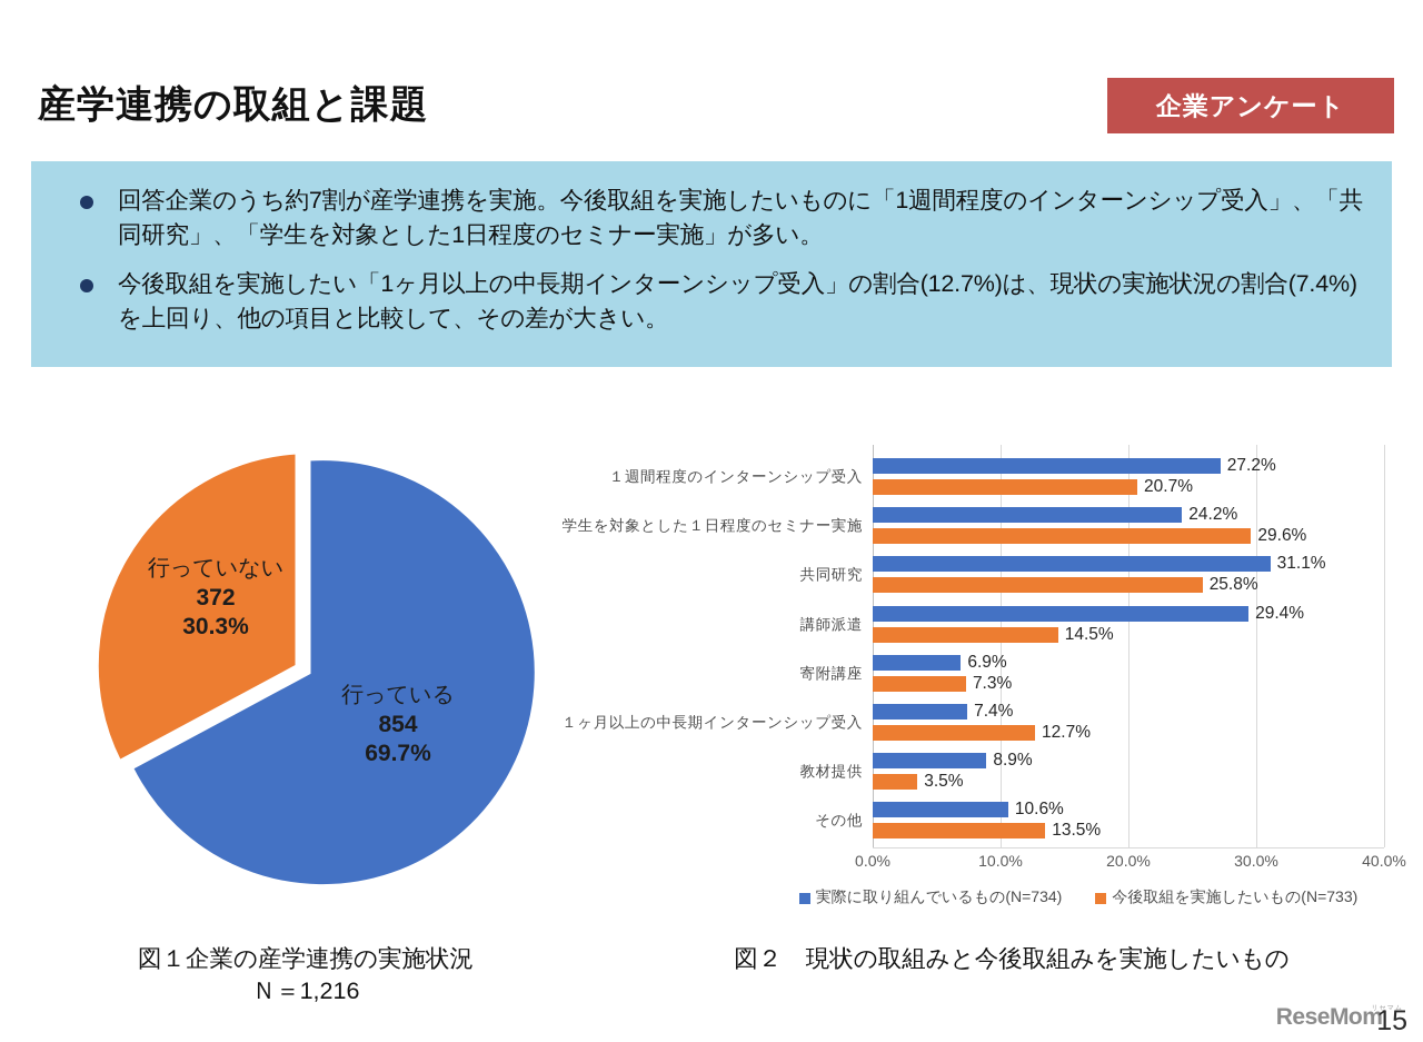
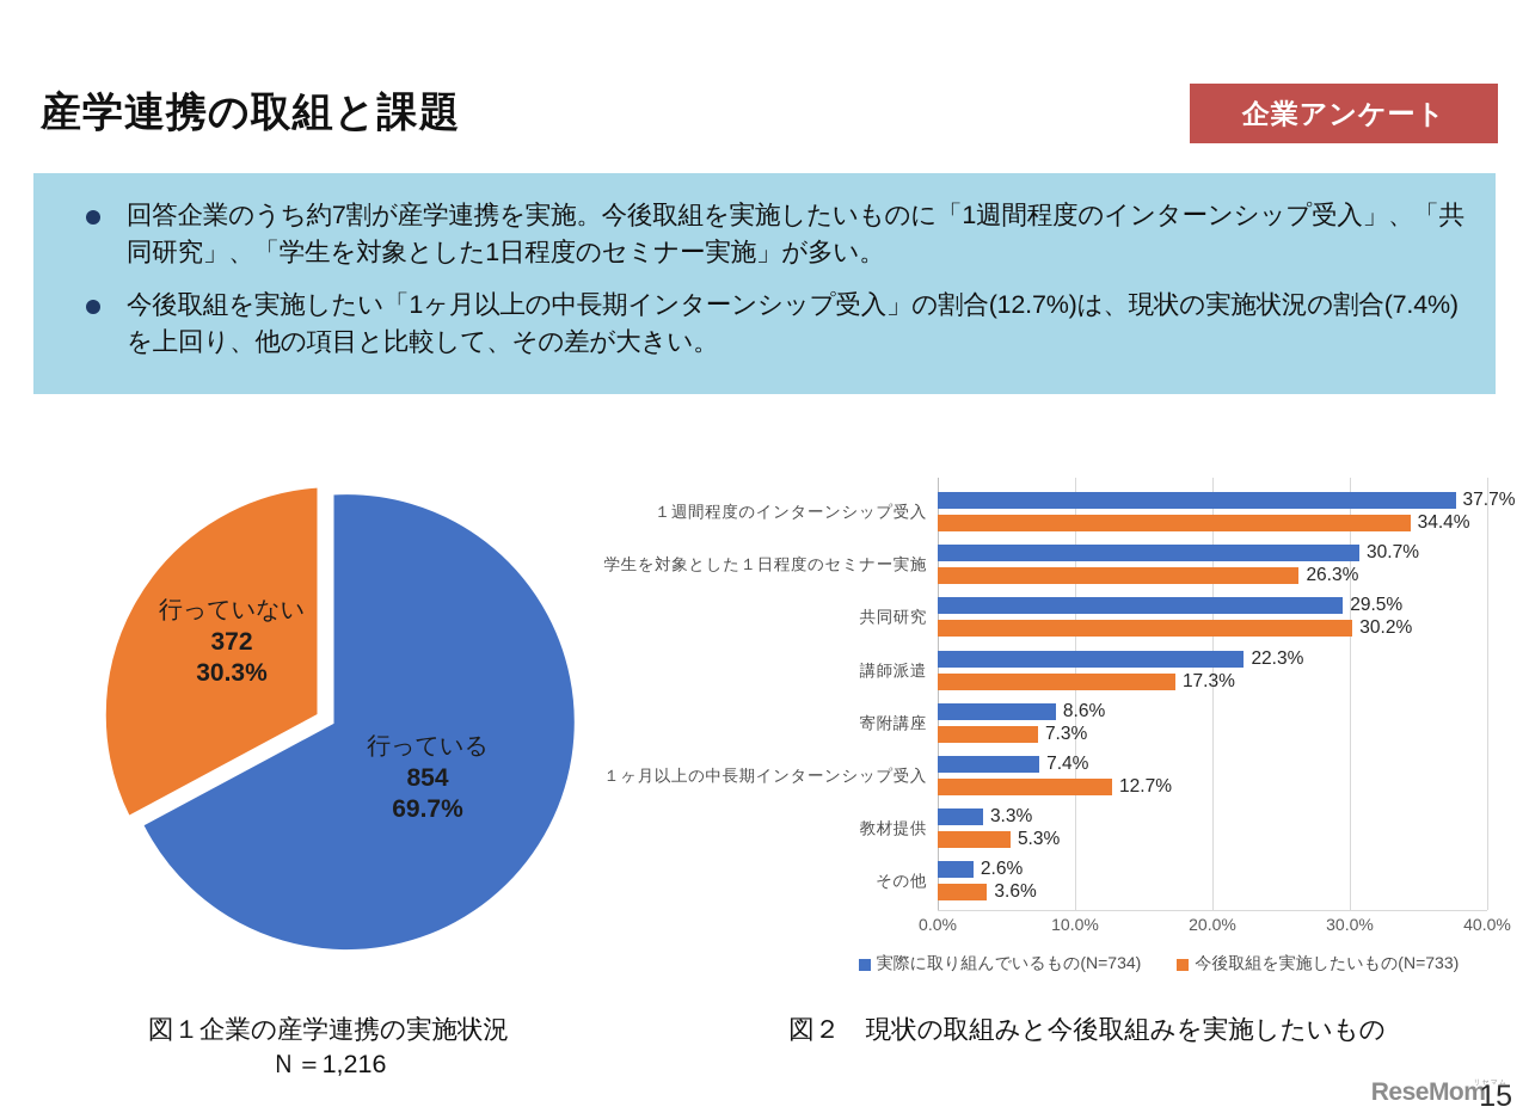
図２ 現状の取組みと今後取組みを実施したいもの/実際に取り組んでいるもの(N=734)/１週間程度のインターンシップ受入: 27.2% -> 37.7%
図２ 現状の取組みと今後取組みを実施したいもの/今後取組を実施したいもの(N=733)/１週間程度のインターンシップ受入: 20.7% -> 34.4%
図２ 現状の取組みと今後取組みを実施したいもの/実際に取り組んでいるもの(N=734)/学生を対象とした１日程度のセミナー実施: 24.2% -> 30.7%
図２ 現状の取組みと今後取組みを実施したいもの/今後取組を実施したいもの(N=733)/学生を対象とした１日程度のセミナー実施: 29.6% -> 26.3%
図２ 現状の取組みと今後取組みを実施したいもの/実際に取り組んでいるもの(N=734)/共同研究: 31.1% -> 29.5%
図２ 現状の取組みと今後取組みを実施したいもの/今後取組を実施したいもの(N=733)/共同研究: 25.8% -> 30.2%
図２ 現状の取組みと今後取組みを実施したいもの/実際に取り組んでいるもの(N=734)/講師派遣: 29.4% -> 22.3%
図２ 現状の取組みと今後取組みを実施したいもの/今後取組を実施したいもの(N=733)/講師派遣: 14.5% -> 17.3%
図２ 現状の取組みと今後取組みを実施したいもの/実際に取り組んでいるもの(N=734)/寄附講座: 6.9% -> 8.6%
図２ 現状の取組みと今後取組みを実施したいもの/実際に取り組んでいるもの(N=734)/教材提供: 8.9% -> 3.3%
図２ 現状の取組みと今後取組みを実施したいもの/今後取組を実施したいもの(N=733)/教材提供: 3.5% -> 5.3%
図２ 現状の取組みと今後取組みを実施したいもの/実際に取り組んでいるもの(N=734)/その他: 10.6% -> 2.6%
図２ 現状の取組みと今後取組みを実施したいもの/今後取組を実施したいもの(N=733)/その他: 13.5% -> 3.6%
